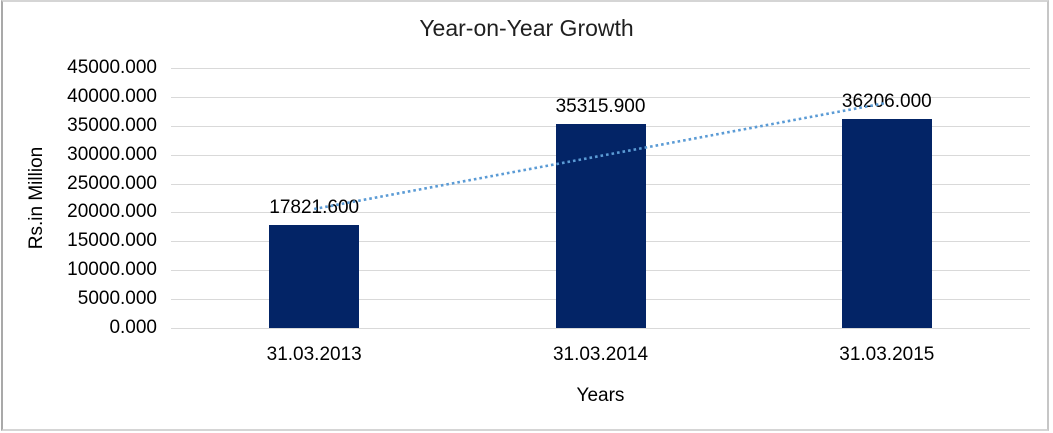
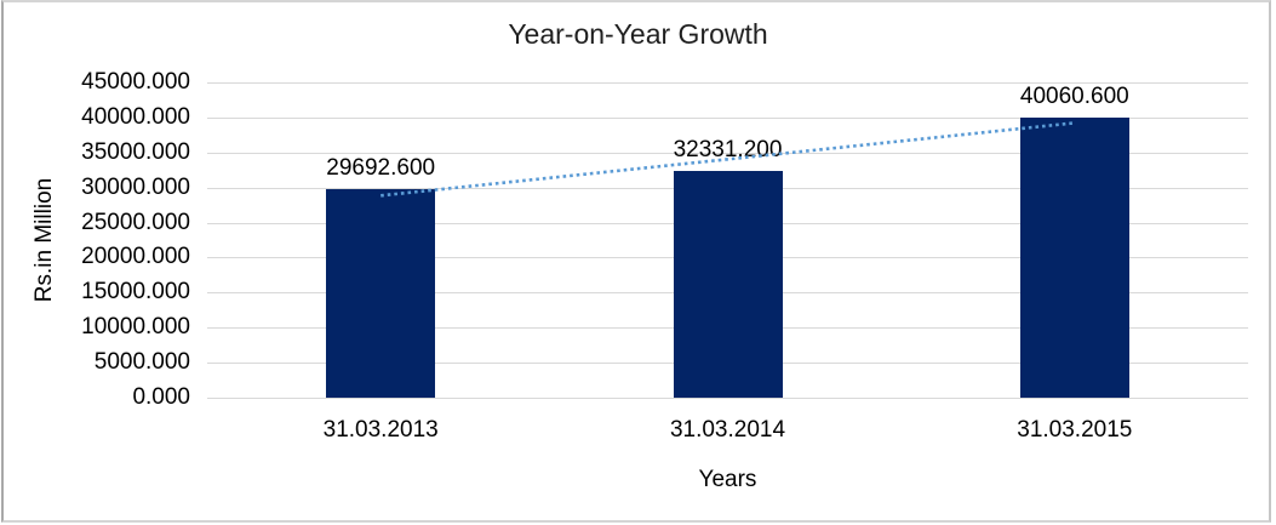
31.03.2013: 17821.600 -> 29692.600
31.03.2014: 35315.900 -> 32331.200
31.03.2015: 36206.000 -> 40060.600
